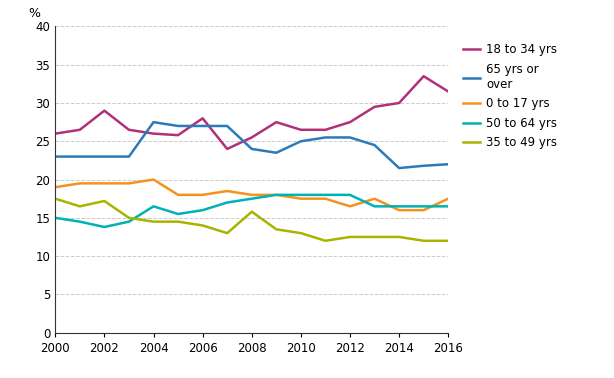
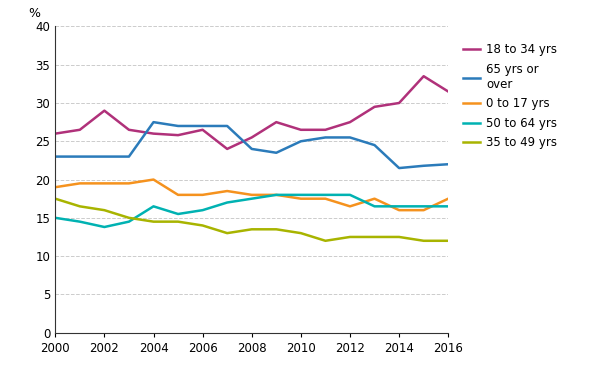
35 to 49 yrs/2002: 17.2 -> 16.0
18 to 34 yrs/2006: 28.0 -> 26.5
35 to 49 yrs/2008: 15.8 -> 13.5
